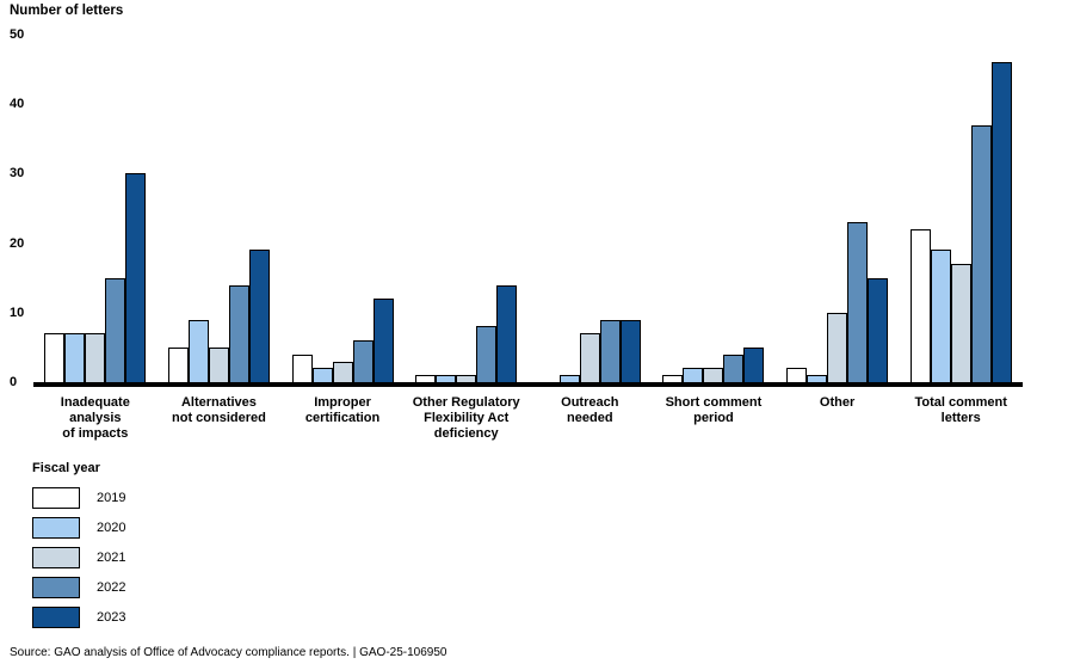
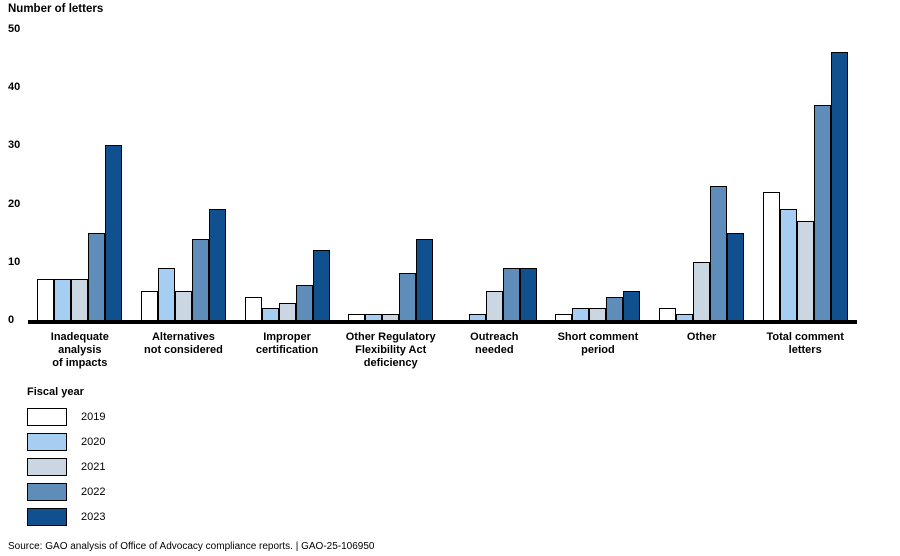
2021/Outreach needed: 7 -> 5
